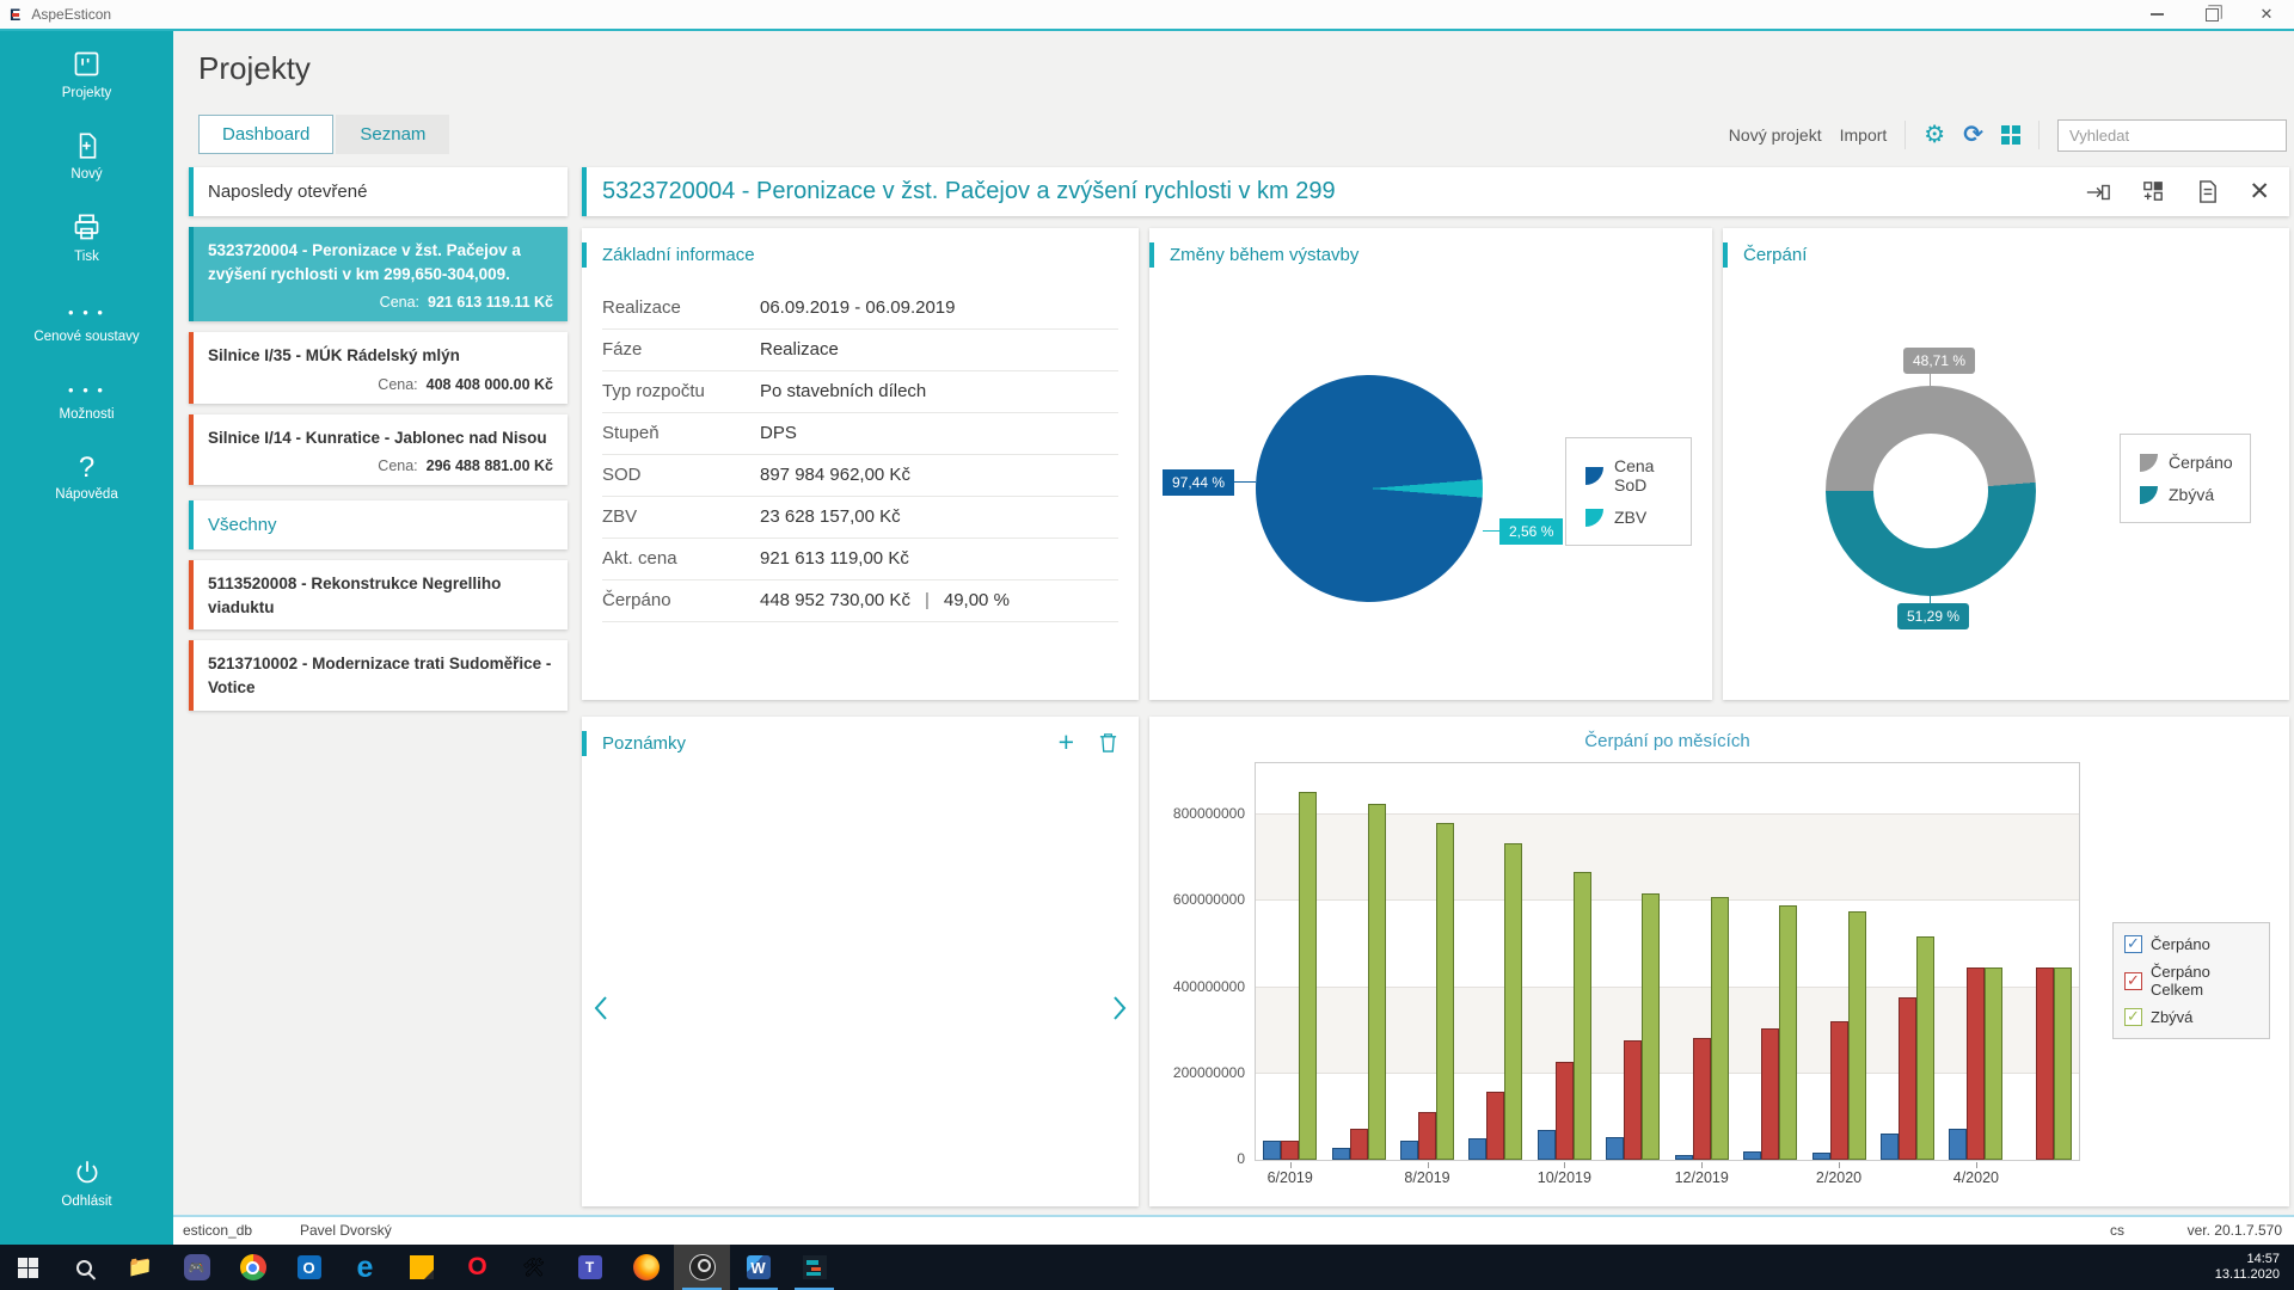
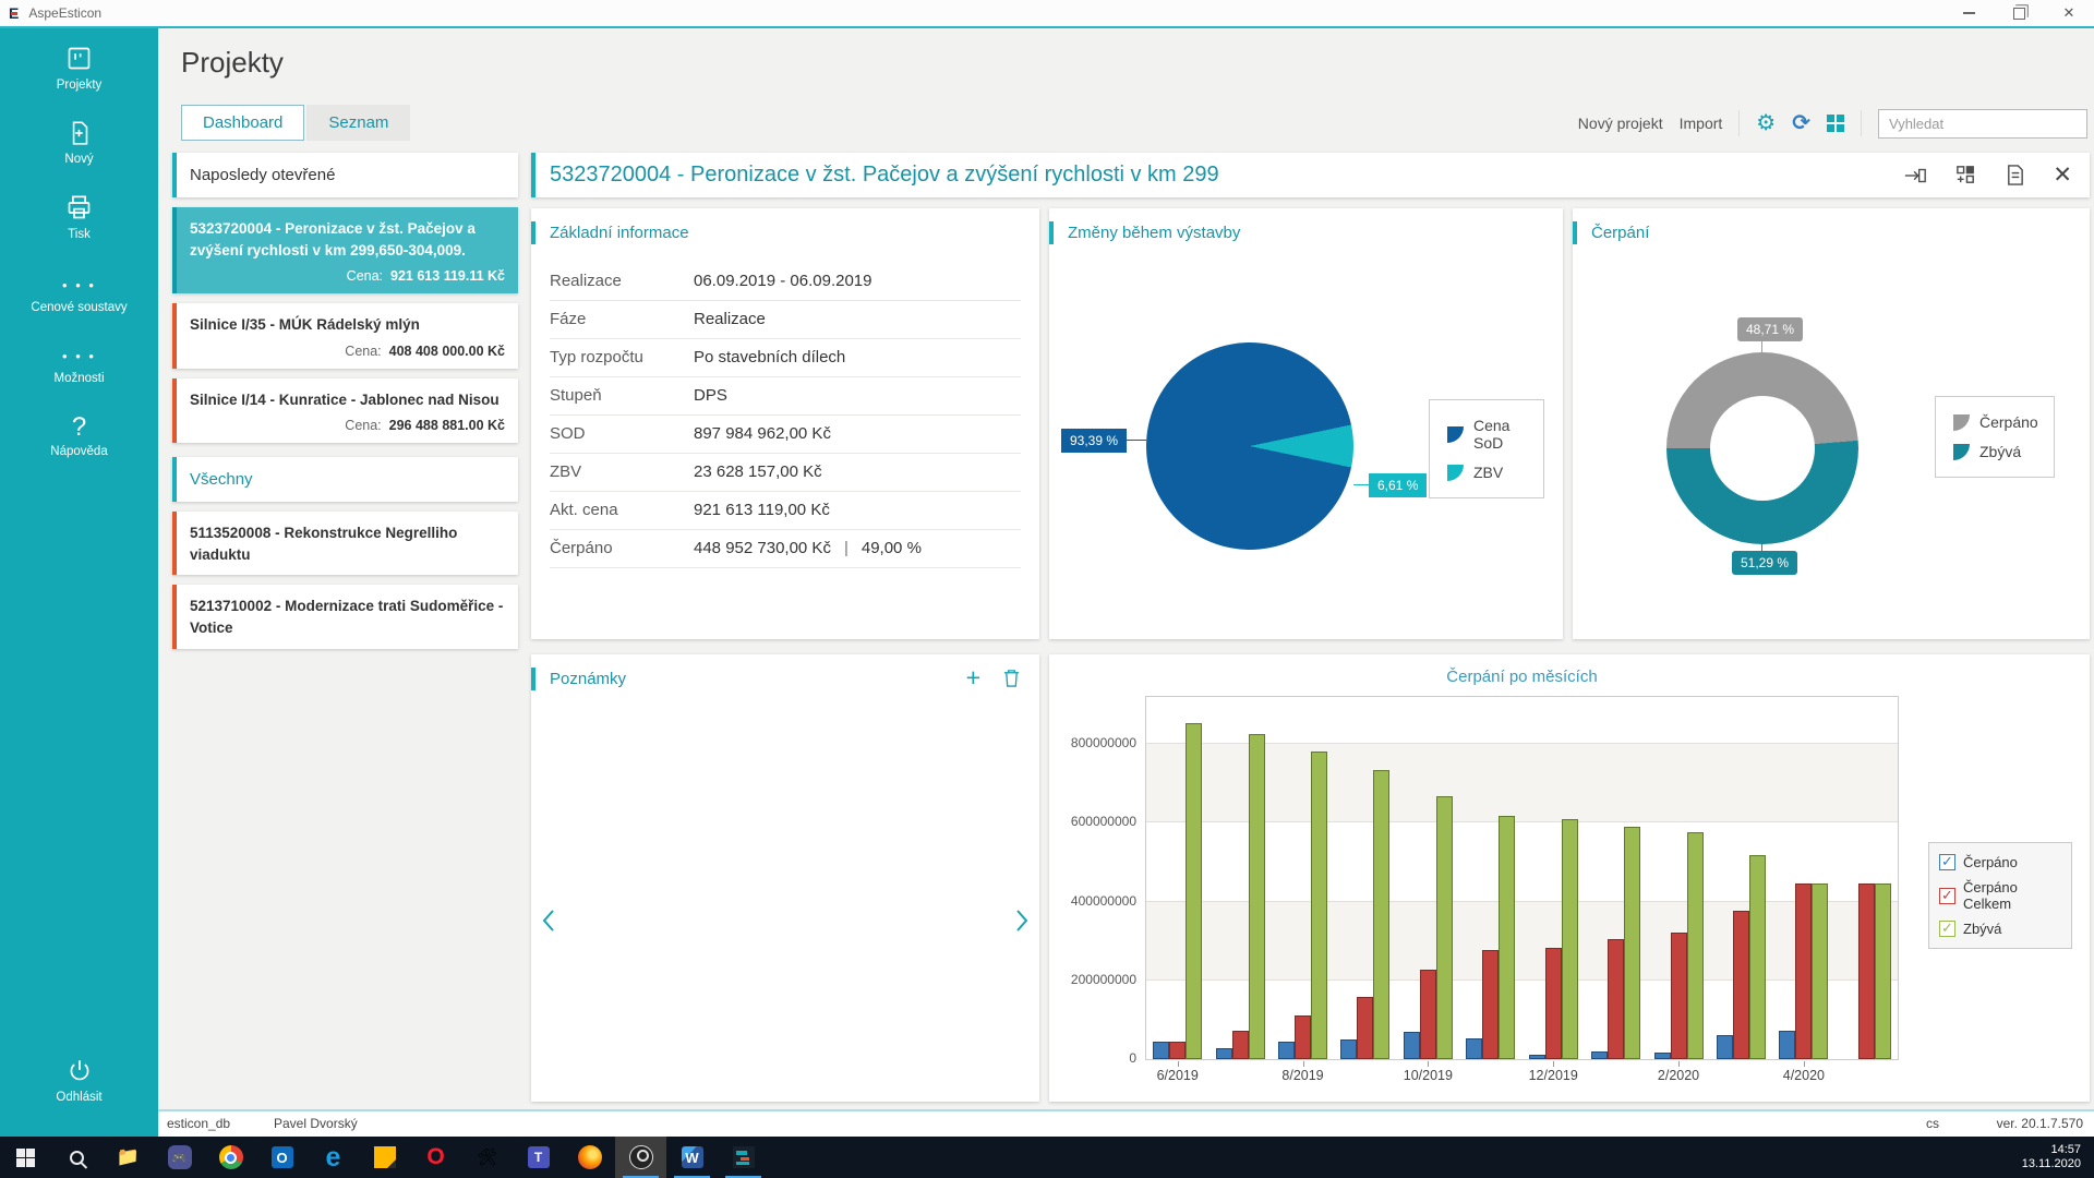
Změny během výstavby/Cena SoD: 97,44 -> 93,39
Změny během výstavby/ZBV: 2,56 -> 6,61
